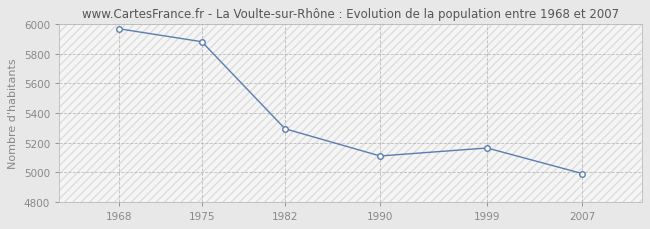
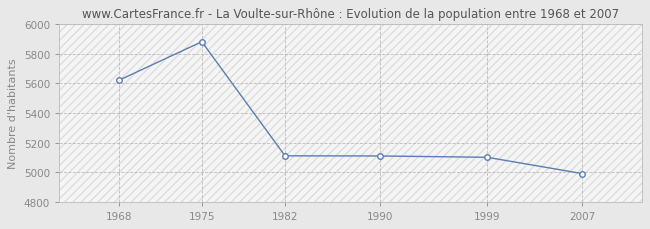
1968: 5970 -> 5620
1982: 5290 -> 5110
1999: 5160 -> 5100
